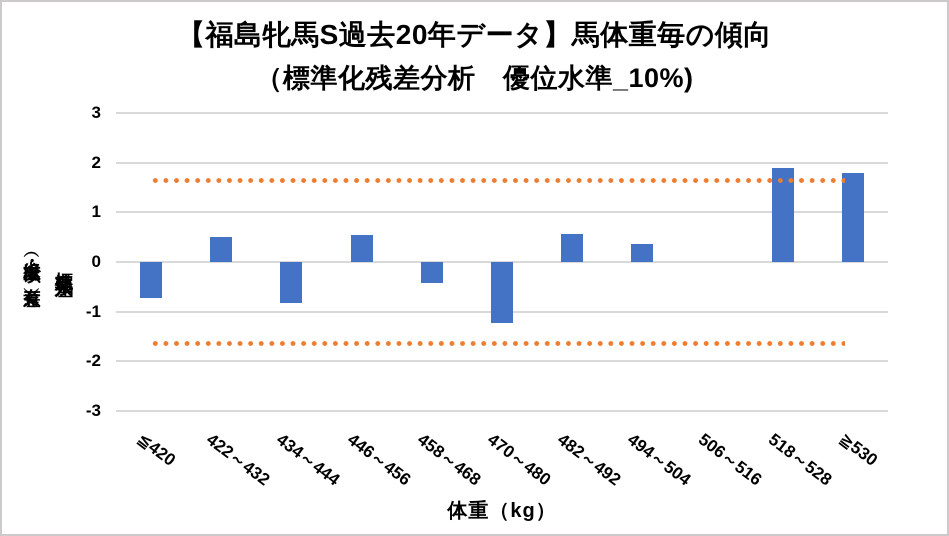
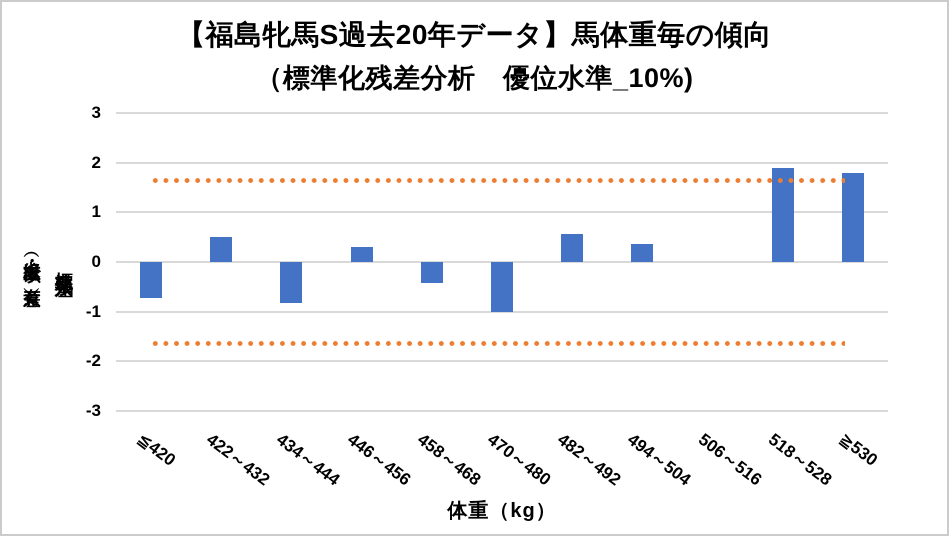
446～456: 0.6 -> 0.3
470～480: -1.2 -> -1.0
